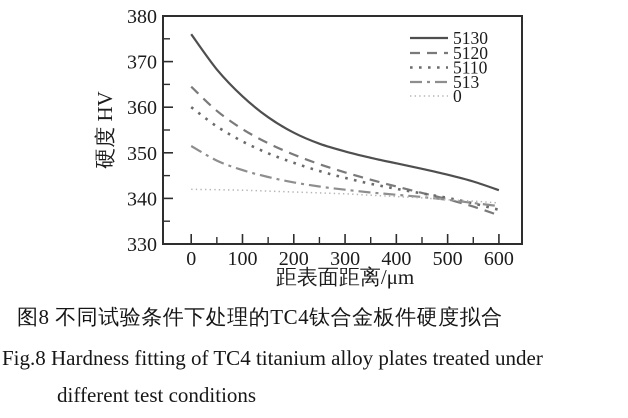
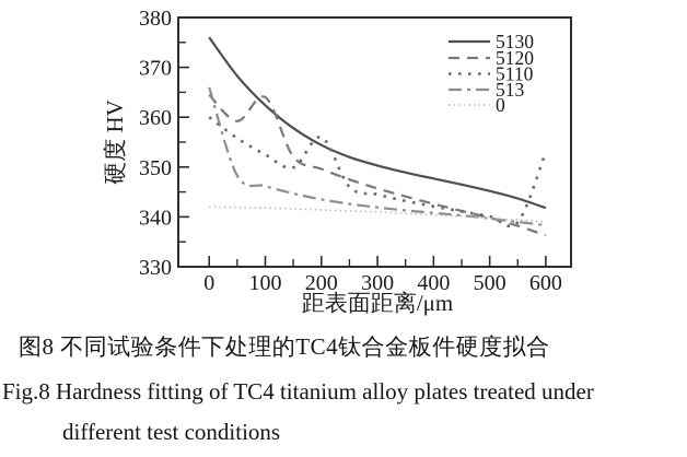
513/0: 352 -> 366
5120/100: 355 -> 364
5110/200: 348 -> 356
5110/600: 338 -> 353
